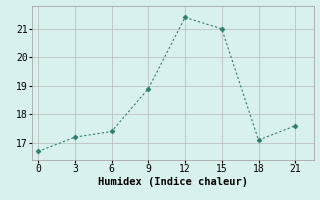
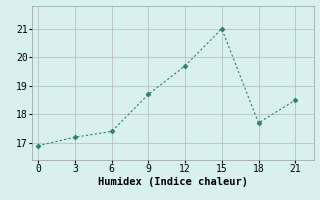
0: 16.7 -> 16.9
9: 18.9 -> 18.7
12: 21.4 -> 19.7
18: 17.1 -> 17.7
21: 17.6 -> 18.5
